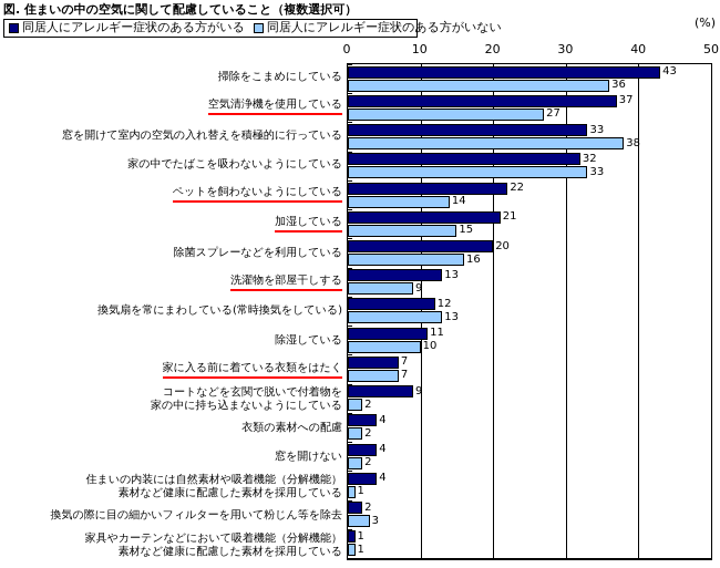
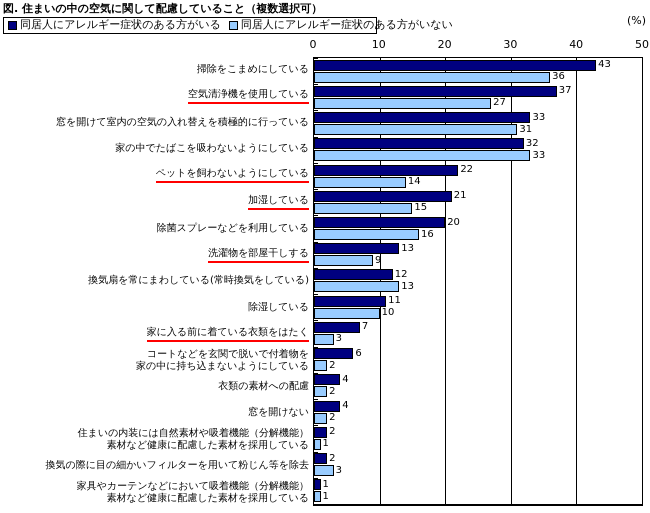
同居人にアレルギー症状のある方がいない/窓を開けて室内の空気の入れ替えを積極的に行っている: 38 -> 31
同居人にアレルギー症状のある方がいない/家に入る前に着ている衣類をはたく: 7 -> 3
同居人にアレルギー症状のある方がいる/コートなどを玄関で脱いで付着物を 家の中に持ち込まないようにしている: 9 -> 6
同居人にアレルギー症状のある方がいる/住まいの内装には自然素材や吸着機能（分解機能） 素材など健康に配慮した素材を採用している: 4 -> 2
